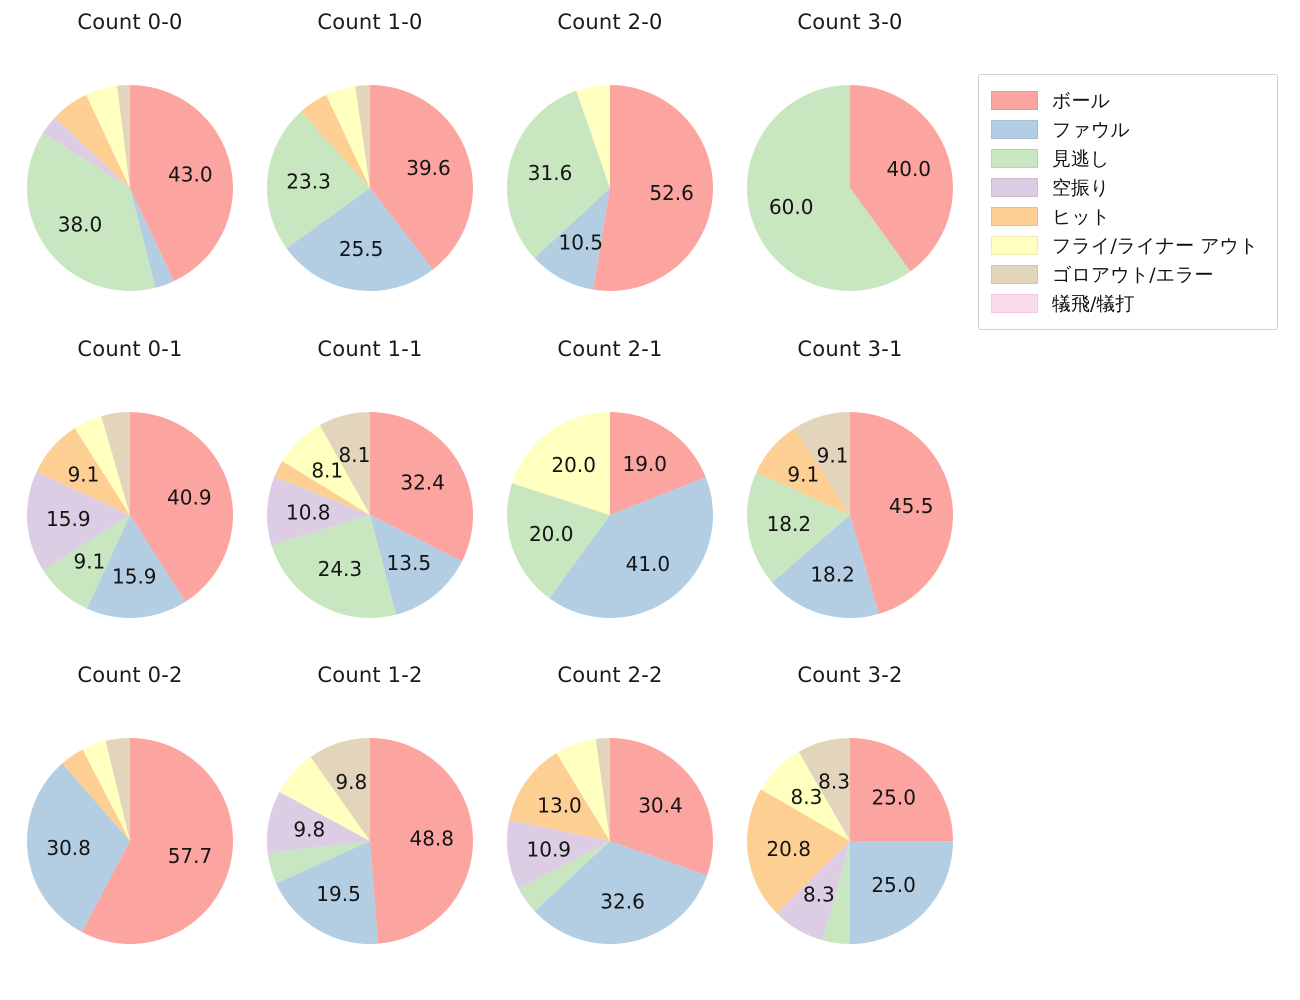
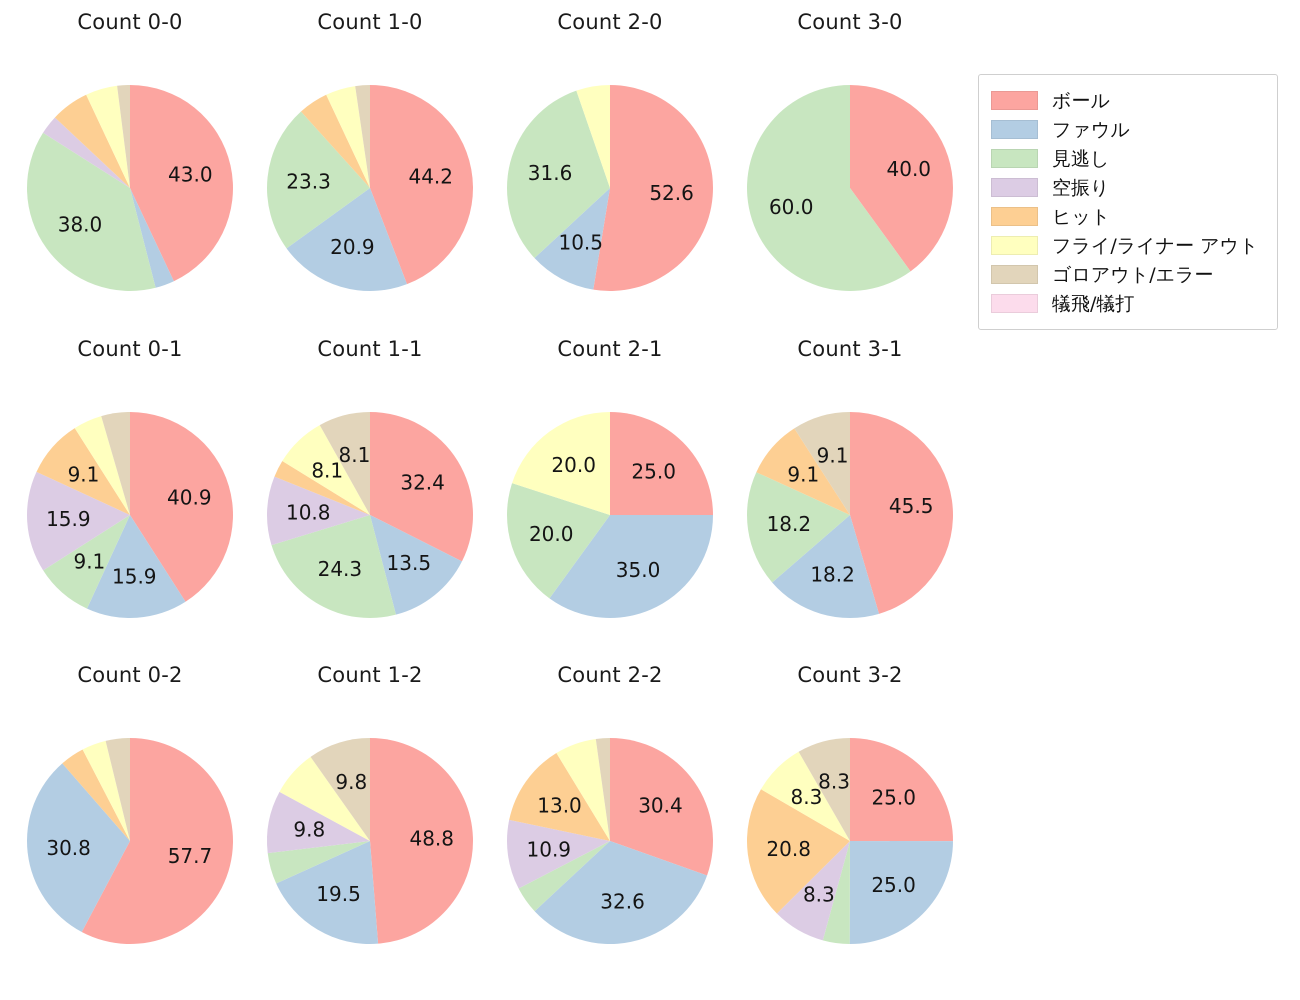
Count 1-0/ボール: 39.6 -> 44.2
Count 1-0/ファウル: 25.5 -> 20.9
Count 2-1/ボール: 19.0 -> 25.0
Count 2-1/ファウル: 41.0 -> 35.0
